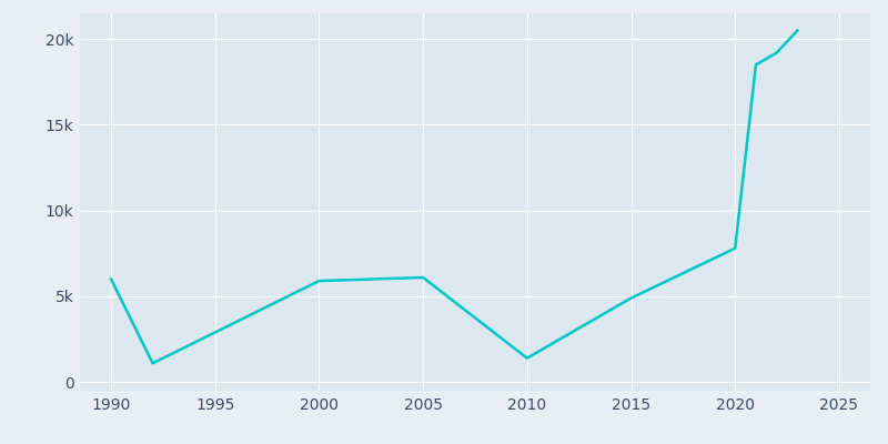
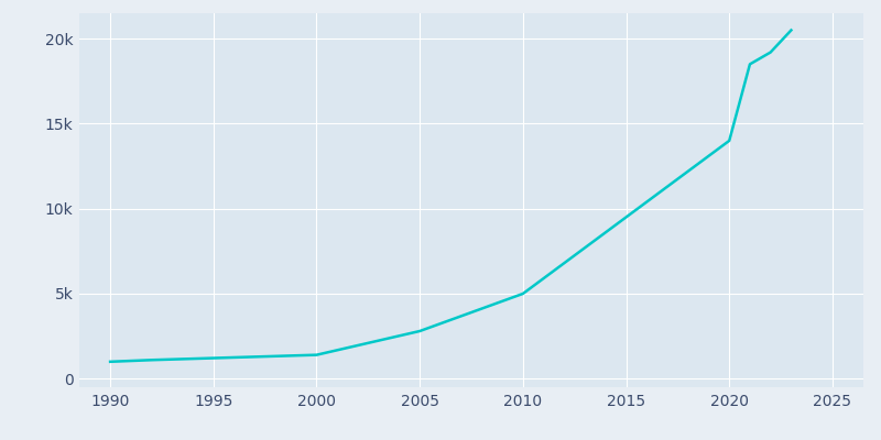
1990: 6.0k -> 1.0k
2000: 5.9k -> 1.4k
2005: 6.1k -> 2.8k
2010: 1.4k -> 5.0k
2015: 4.9k -> 9.5k
2020: 7.8k -> 14.0k
